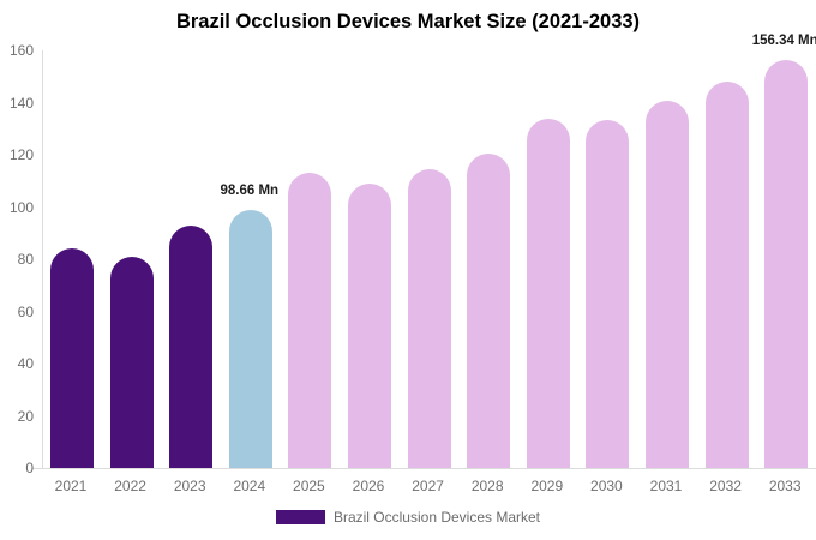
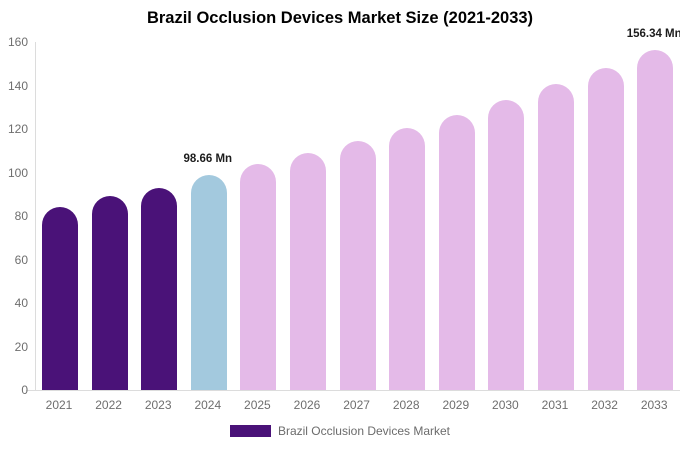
2022: 81 -> 89
2025: 113 -> 104
2029: 134 -> 126
